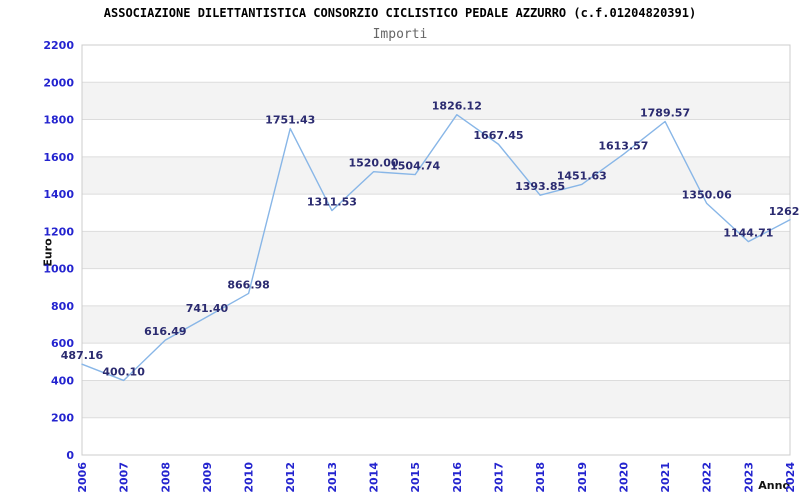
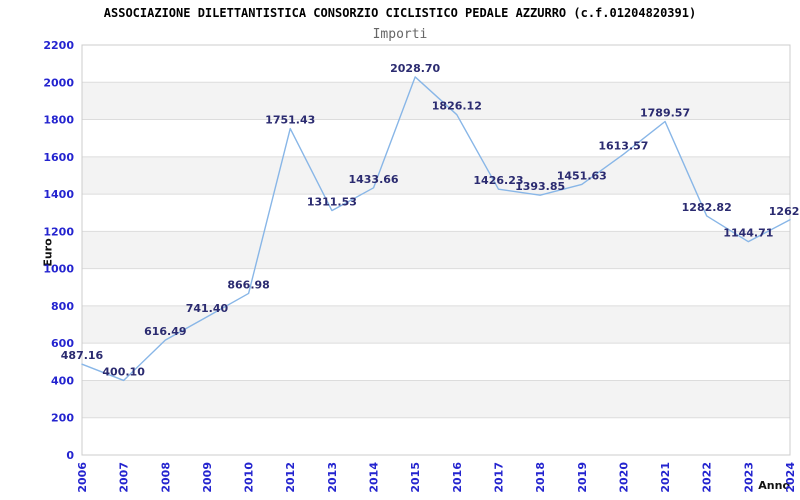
2014: 1520.00 -> 1433.66
2015: 1504.74 -> 2028.70
2017: 1667.45 -> 1426.23
2022: 1350.06 -> 1282.82
